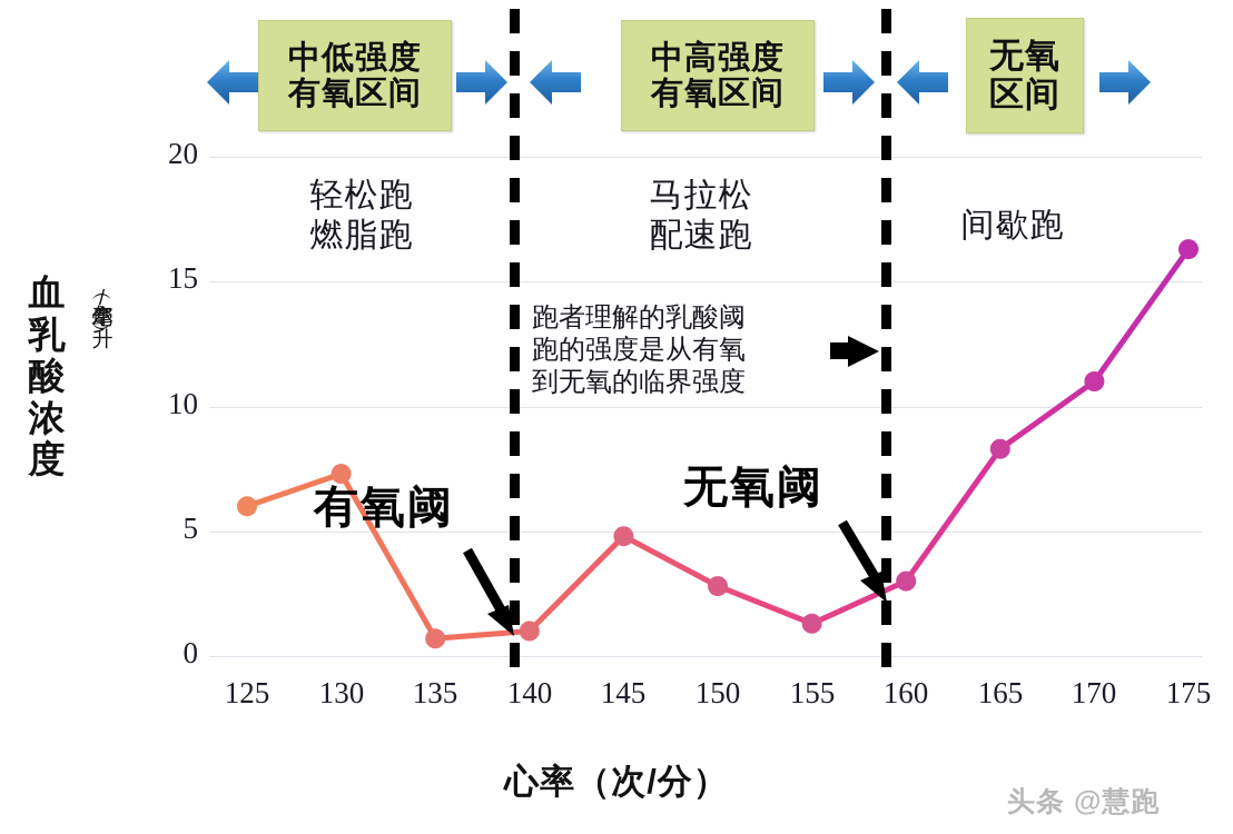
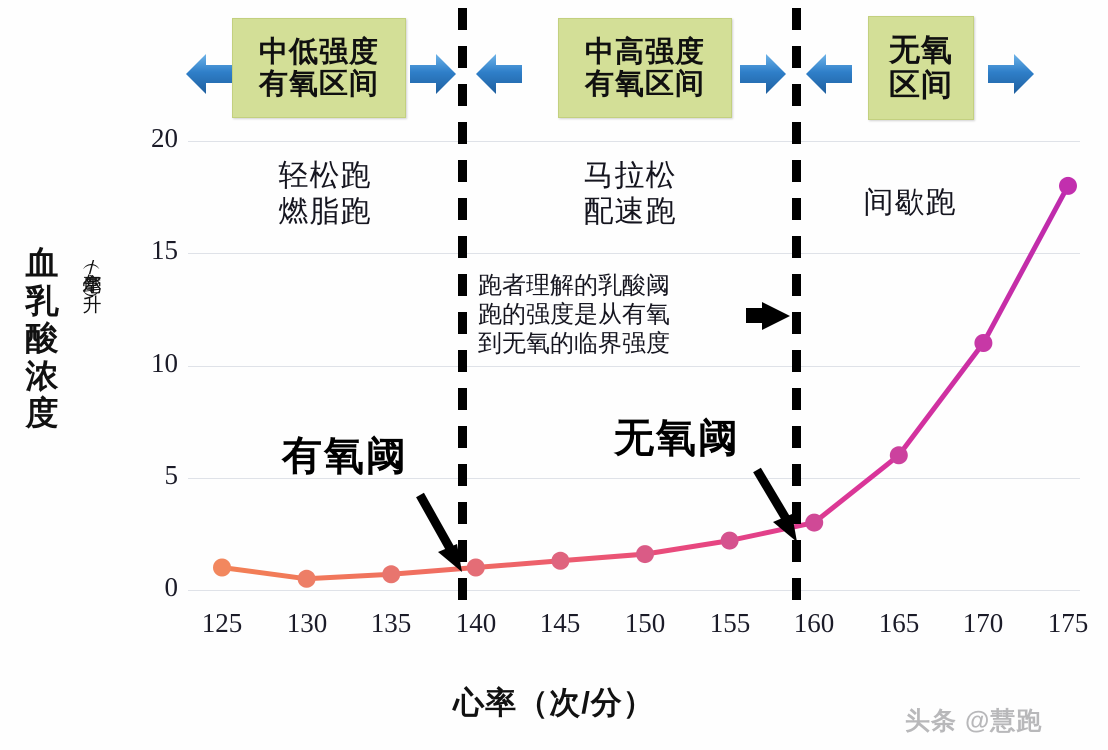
125: 6.0 -> 1.0
130: 7.3 -> 0.5
145: 4.8 -> 1.3
150: 2.8 -> 1.6
155: 1.3 -> 2.2
165: 8.3 -> 6.0
175: 16.3 -> 18.0
